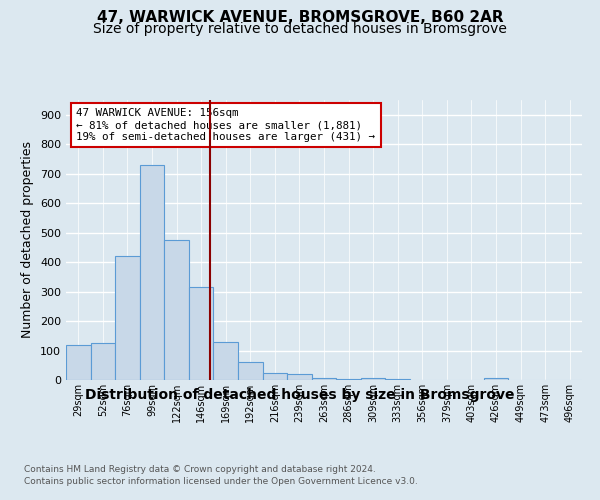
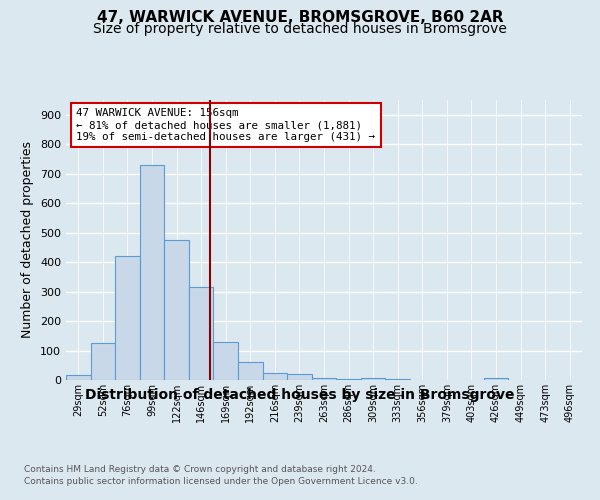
29sqm: 120 -> 18
